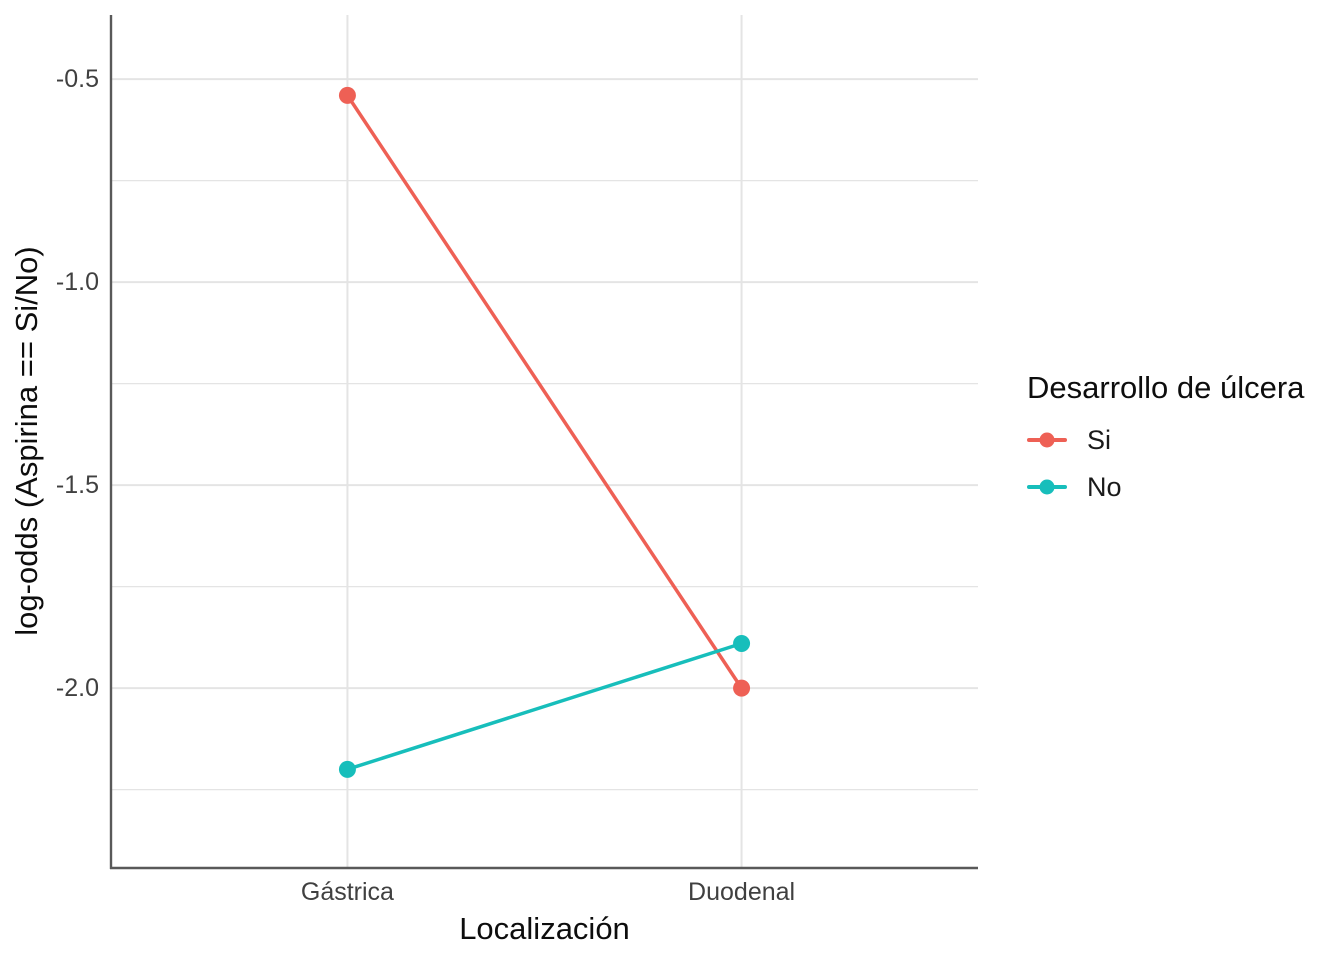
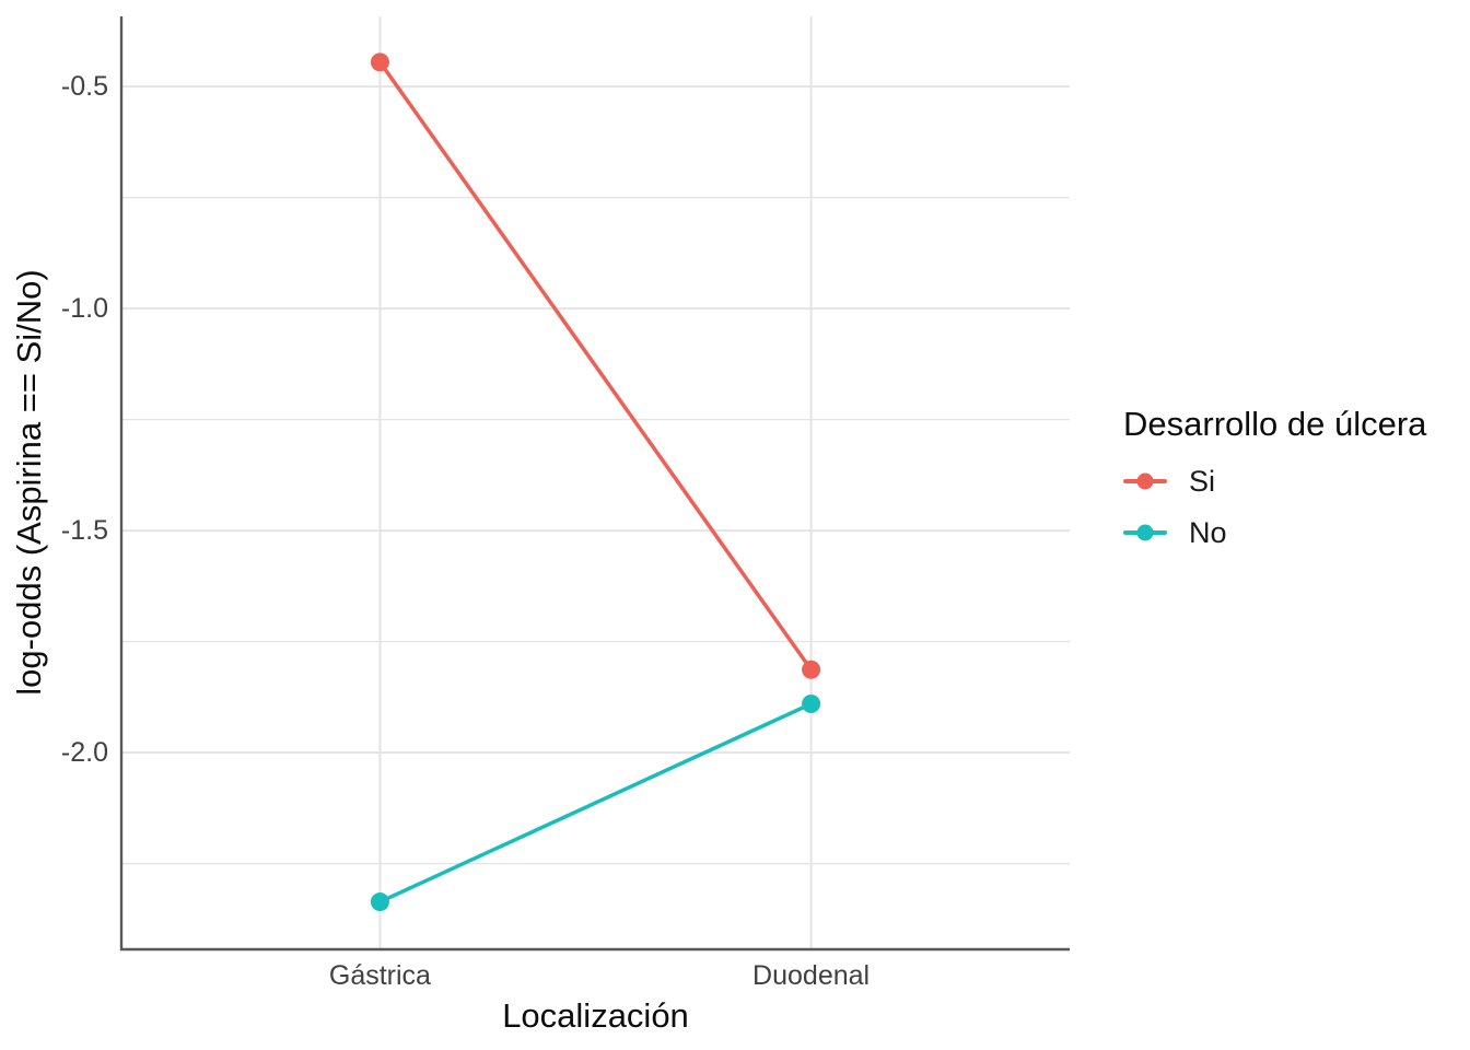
Si/Gástrica: -0.54 -> -0.45
No/Gástrica: -2.20 -> -2.34
Si/Duodenal: -2.00 -> -1.81
